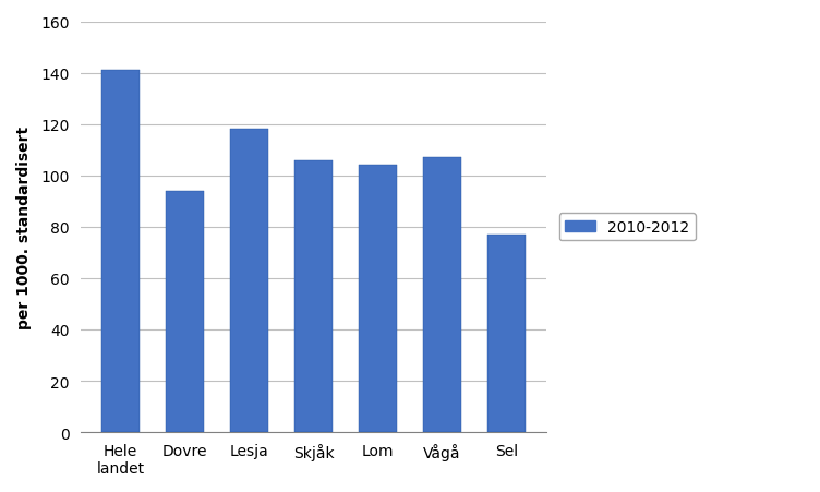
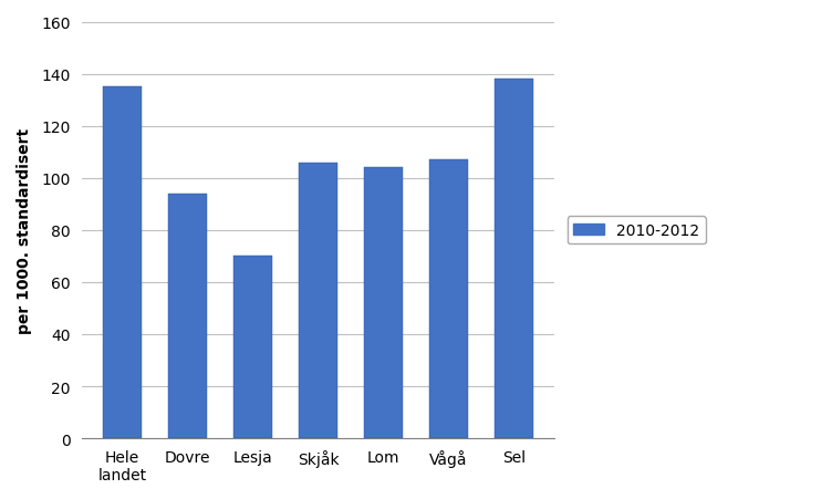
Hele landet: 141 -> 135
Lesja: 118 -> 70
Sel: 77 -> 138
